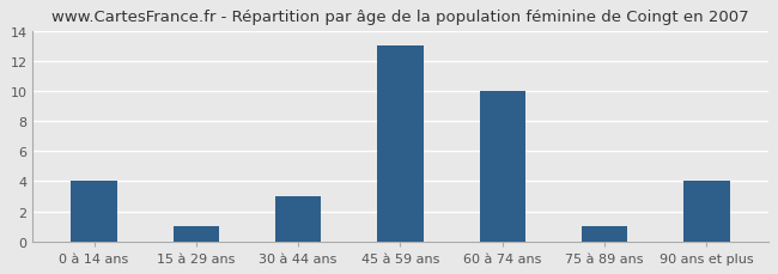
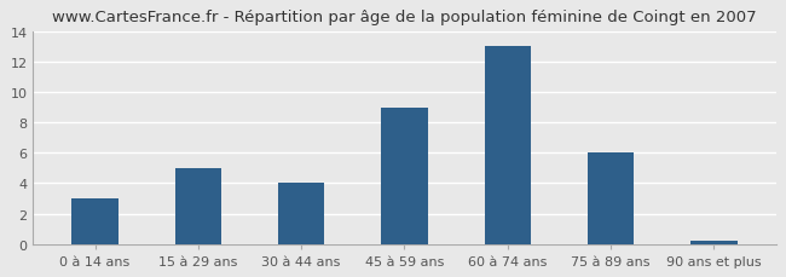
0 à 14 ans: 4.0 -> 3.0
15 à 29 ans: 1.0 -> 5.0
30 à 44 ans: 3.0 -> 4.0
45 à 59 ans: 13.0 -> 9.0
60 à 74 ans: 10.0 -> 13.0
75 à 89 ans: 1.0 -> 6.0
90 ans et plus: 4.0 -> 0.2
